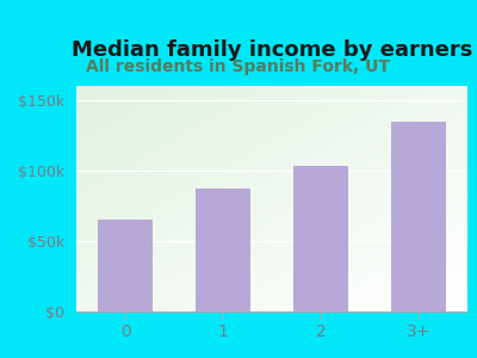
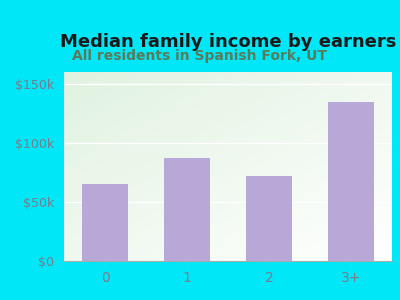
2: $103k -> $72k
